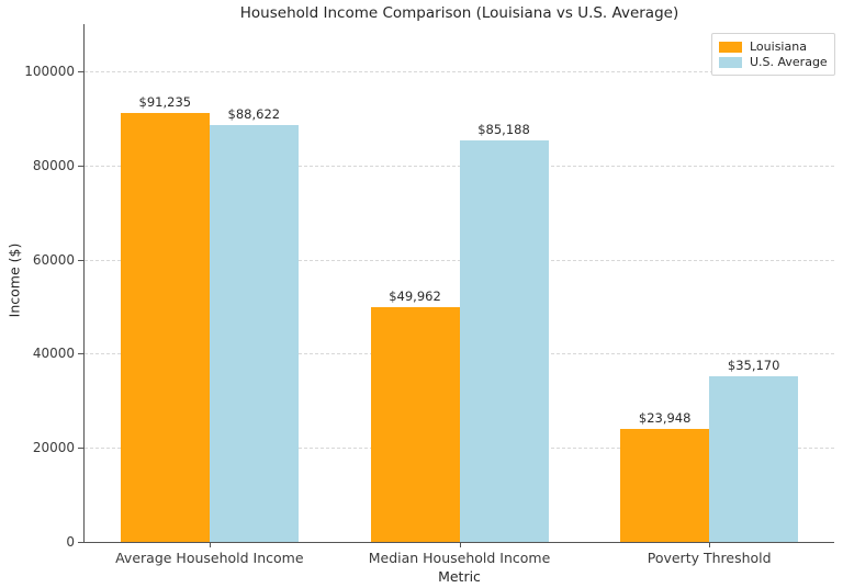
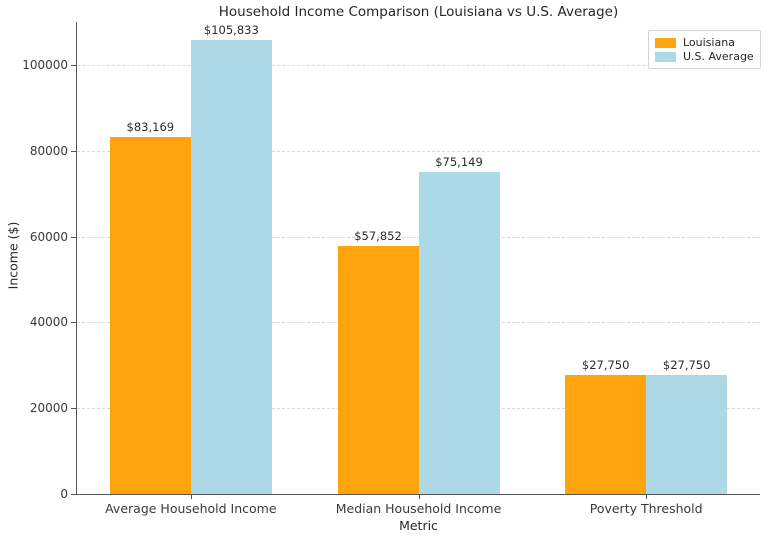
Louisiana/Average Household Income: $91,235 -> $83,169
U.S. Average/Average Household Income: $88,622 -> $105,833
Louisiana/Median Household Income: $49,962 -> $57,852
U.S. Average/Median Household Income: $85,188 -> $75,149
Louisiana/Poverty Threshold: $23,948 -> $27,750
U.S. Average/Poverty Threshold: $35,170 -> $27,750
